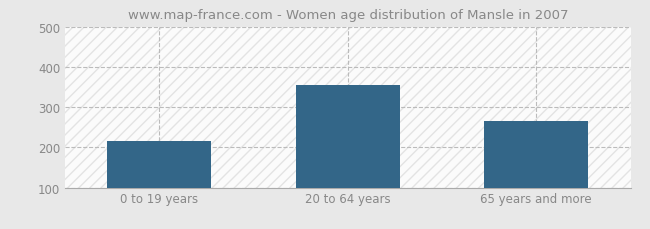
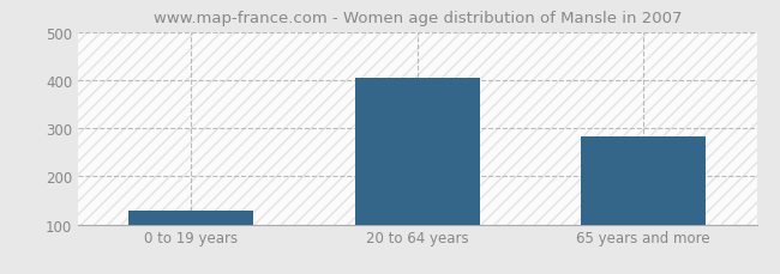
0 to 19 years: 215 -> 130
20 to 64 years: 355 -> 405
65 years and more: 265 -> 283
